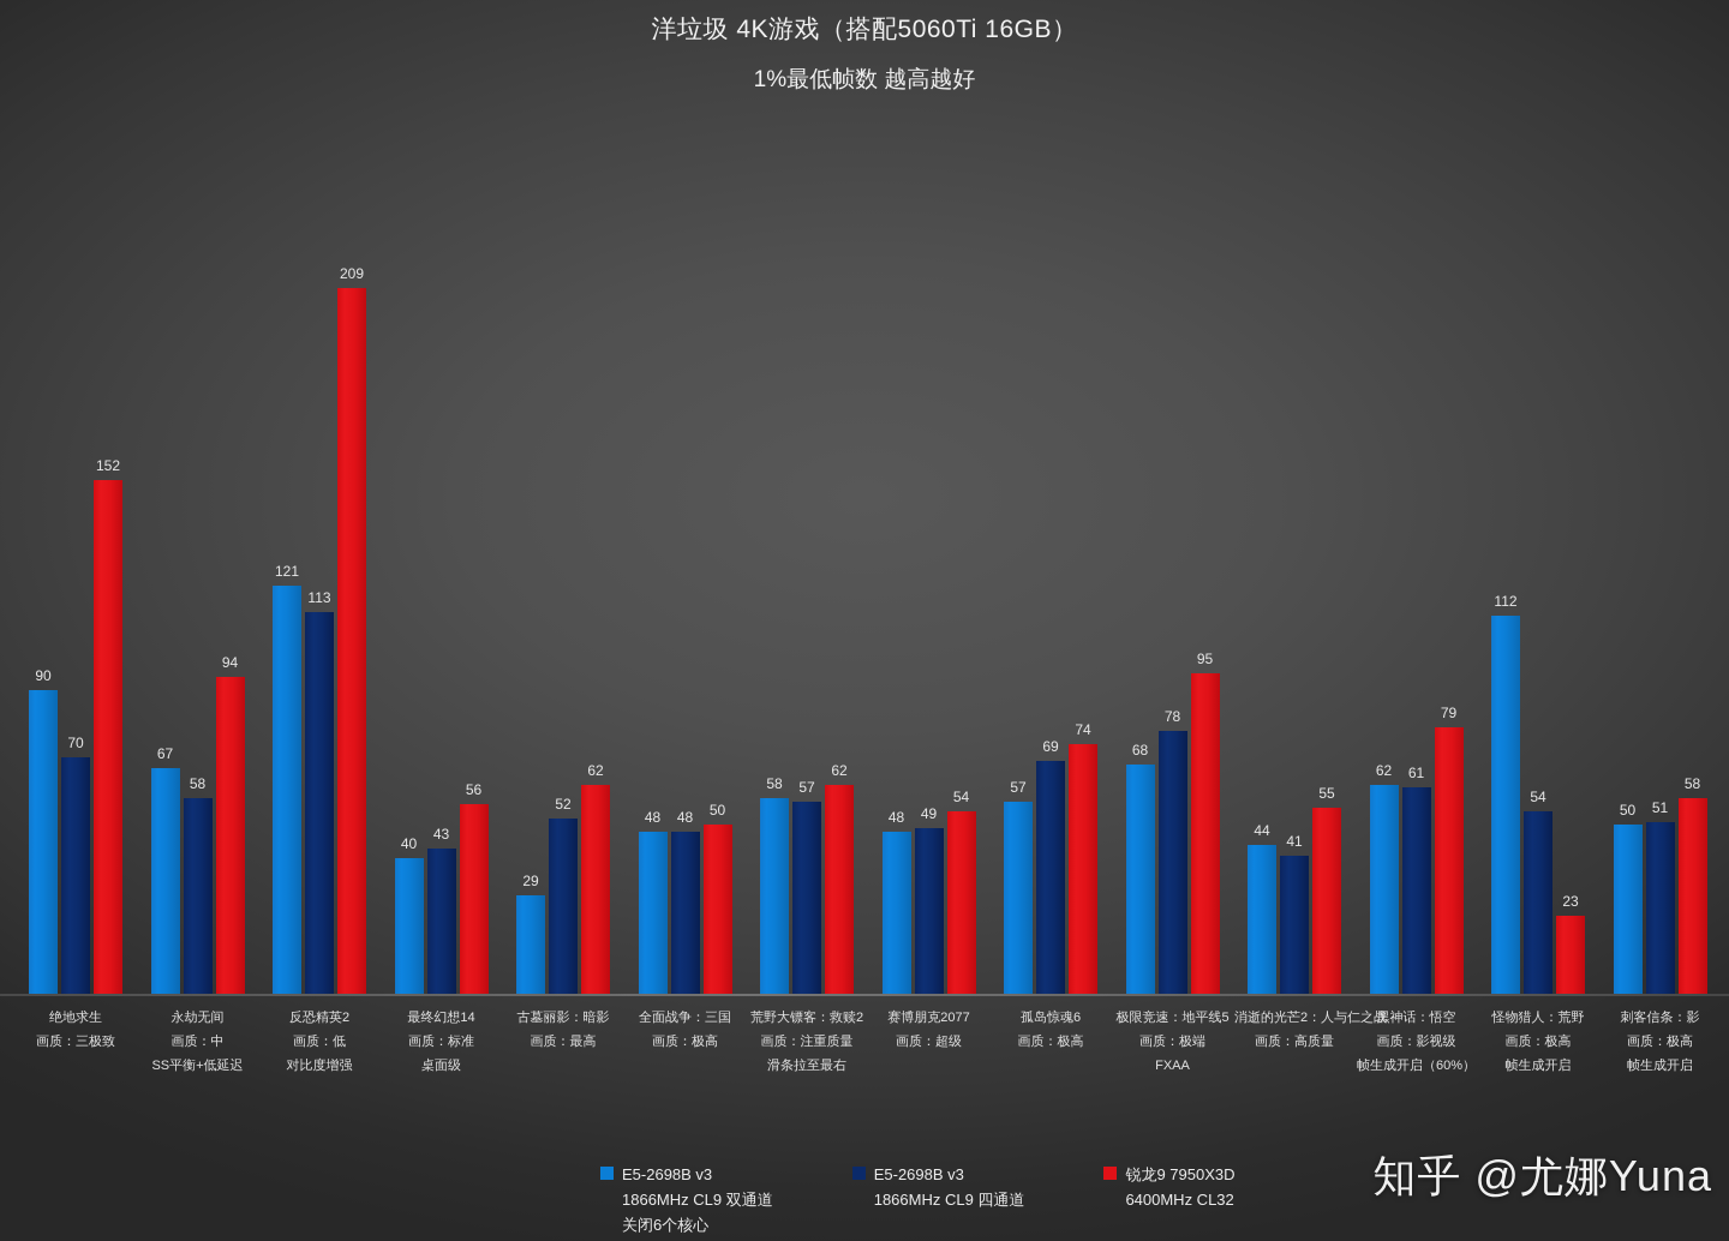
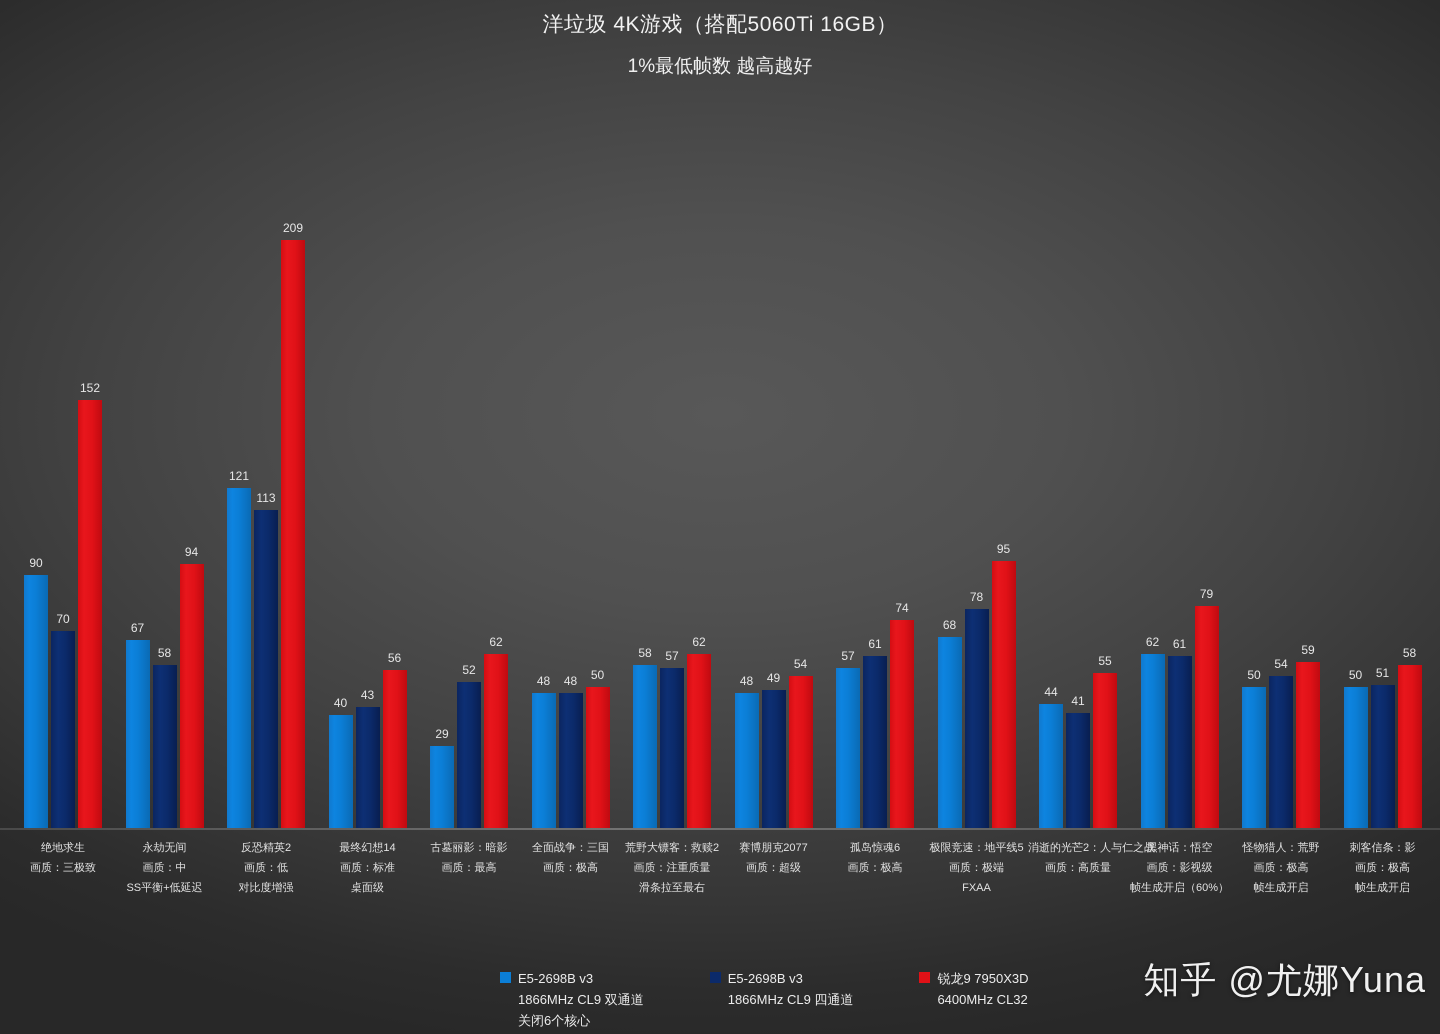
E5-2698B v3 1866MHz CL9 四通道/孤岛惊魂6 画质：极高: 69 -> 61
E5-2698B v3 1866MHz CL9 双通道 关闭6个核心/怪物猎人：荒野 画质：极高 帧生成开启: 112 -> 50
锐龙9 7950X3D 6400MHz CL32/怪物猎人：荒野 画质：极高 帧生成开启: 23 -> 59
